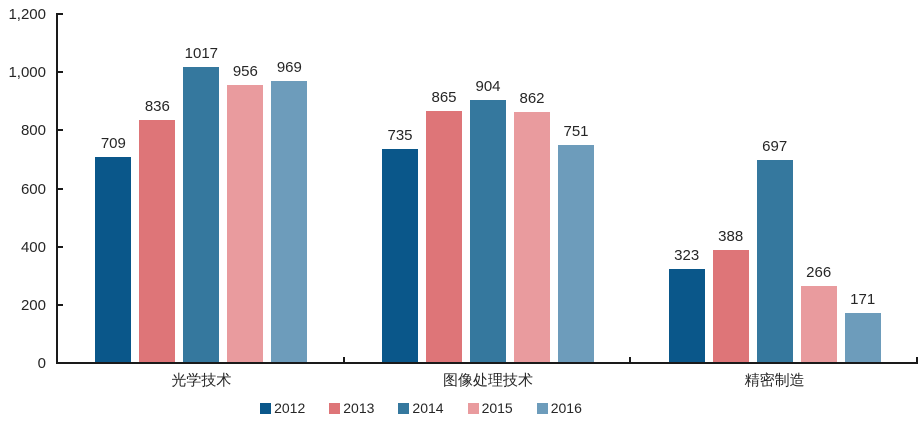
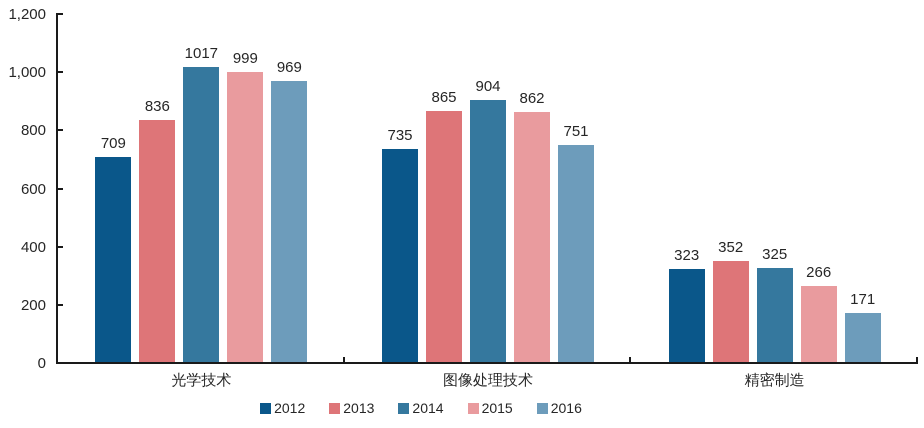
2015/光学技术: 956 -> 999
2013/精密制造: 388 -> 352
2014/精密制造: 697 -> 325
